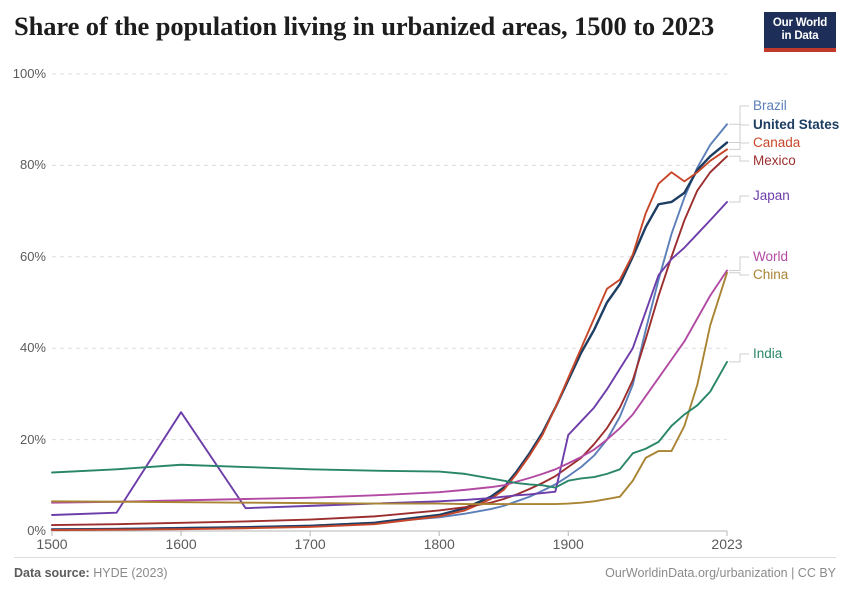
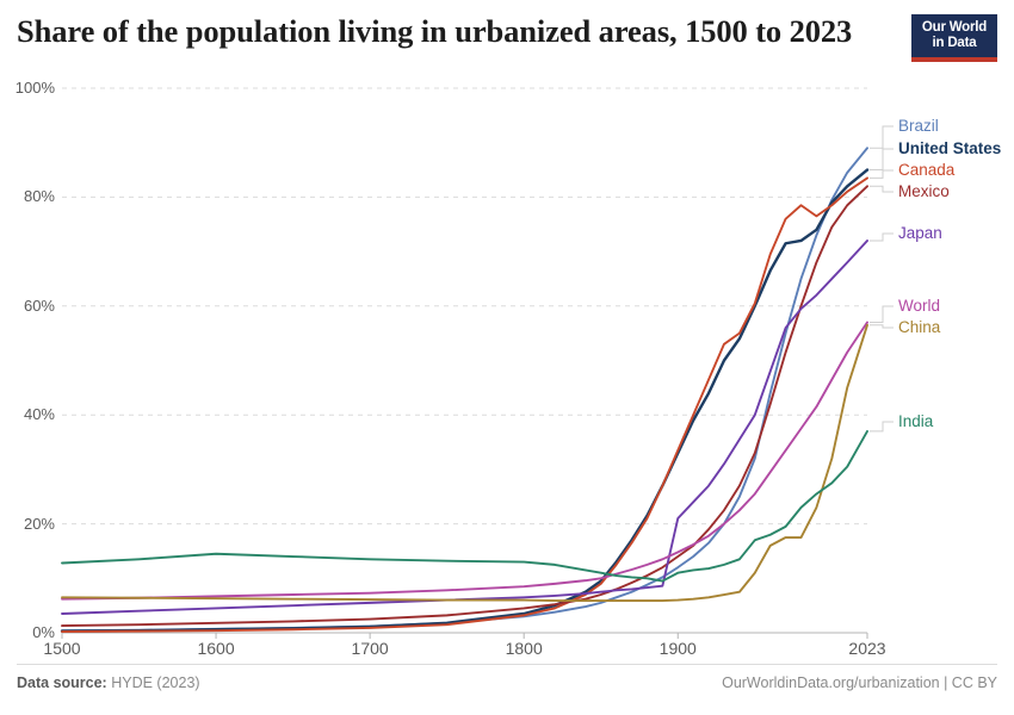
Japan/1600: 26% -> 4%
